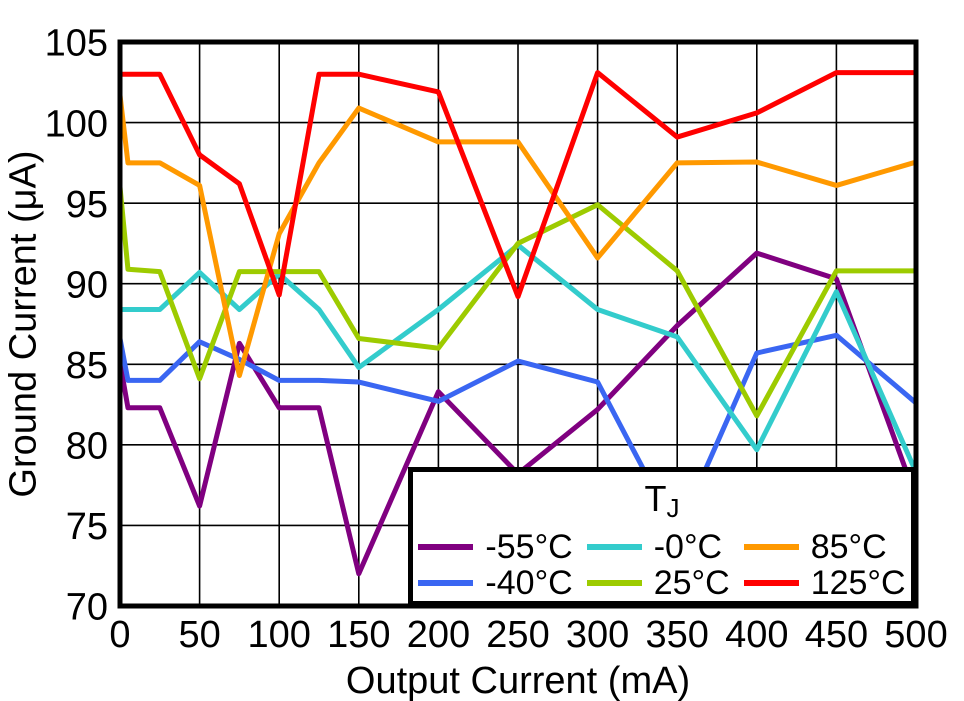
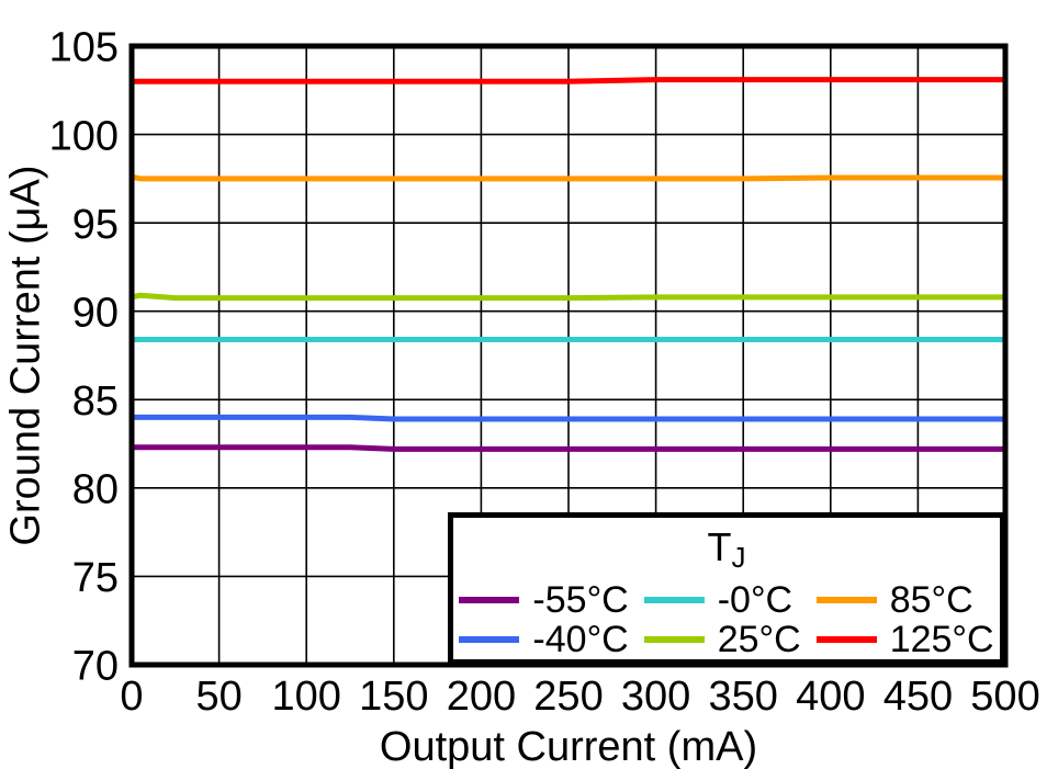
-55°C/0: 85.1 -> 82.3
-40°C/0: 86.6 -> 84.0
25°C/0: 96.0 -> 90.8
85°C/0: 101.7 -> 97.6
-55°C/50: 76.2 -> 82.3
-40°C/50: 86.4 -> 84.0
-0°C/50: 90.7 -> 88.4
25°C/50: 84.1 -> 90.8
85°C/50: 96.1 -> 97.5
125°C/50: 98.0 -> 103.0
-55°C/75: 86.3 -> 82.3
-40°C/75: 85.3 -> 84.0
85°C/75: 84.3 -> 97.5
125°C/75: 96.2 -> 103.0
-0°C/100: 90.6 -> 88.4
85°C/100: 93.1 -> 97.5
125°C/100: 89.3 -> 103.0
-55°C/150: 72.0 -> 82.2
-0°C/150: 84.8 -> 88.4
25°C/150: 86.6 -> 90.8
85°C/150: 100.9 -> 97.5
-55°C/200: 83.3 -> 82.2
-40°C/200: 82.7 -> 83.9
25°C/200: 86.0 -> 90.8
85°C/200: 98.8 -> 97.5
125°C/200: 101.9 -> 103.0
-55°C/250: 78.2 -> 82.2
-40°C/250: 85.2 -> 83.9
-0°C/250: 92.4 -> 88.4
25°C/250: 92.5 -> 90.8
85°C/250: 98.8 -> 97.5
125°C/250: 89.2 -> 103.0
25°C/300: 94.9 -> 90.8
85°C/300: 91.6 -> 97.5
-55°C/350: 87.4 -> 82.2
-40°C/350: 74.5 -> 83.9
-0°C/350: 86.7 -> 88.4
125°C/350: 99.1 -> 103.1
-55°C/400: 91.9 -> 82.2
-40°C/400: 85.7 -> 83.9
-0°C/400: 79.7 -> 88.4
25°C/400: 81.8 -> 90.8
125°C/400: 100.6 -> 103.1
-55°C/450: 90.3 -> 82.2
-40°C/450: 86.8 -> 83.9
-0°C/450: 89.5 -> 88.4
85°C/450: 96.1 -> 97.5
-55°C/500: 76.7 -> 82.2
-40°C/500: 82.6 -> 83.9
-0°C/500: 78.3 -> 88.4
